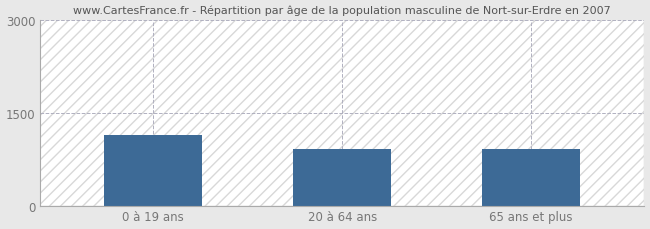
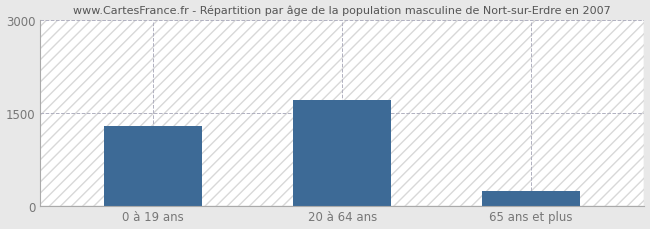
0 à 19 ans: 1140 -> 1290
20 à 64 ans: 920 -> 1700
65 ans et plus: 920 -> 230
